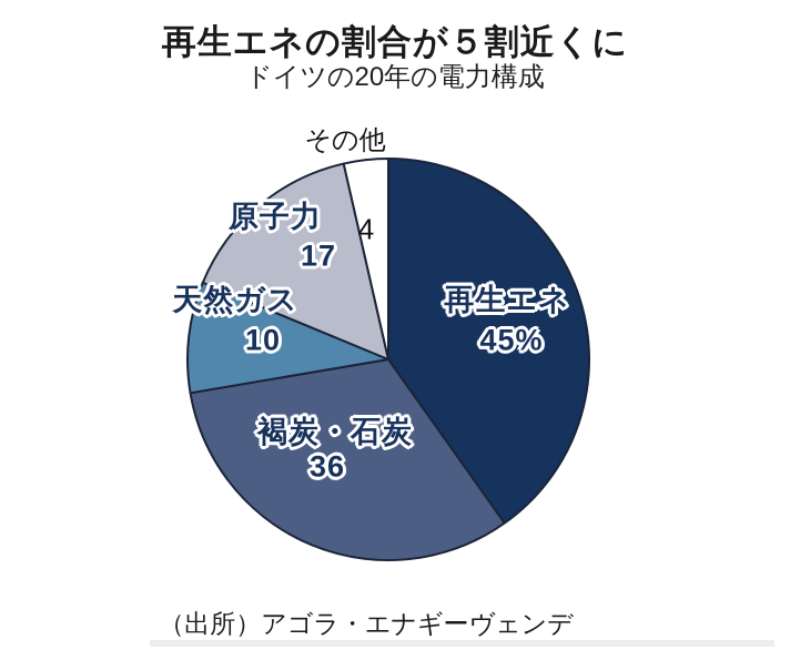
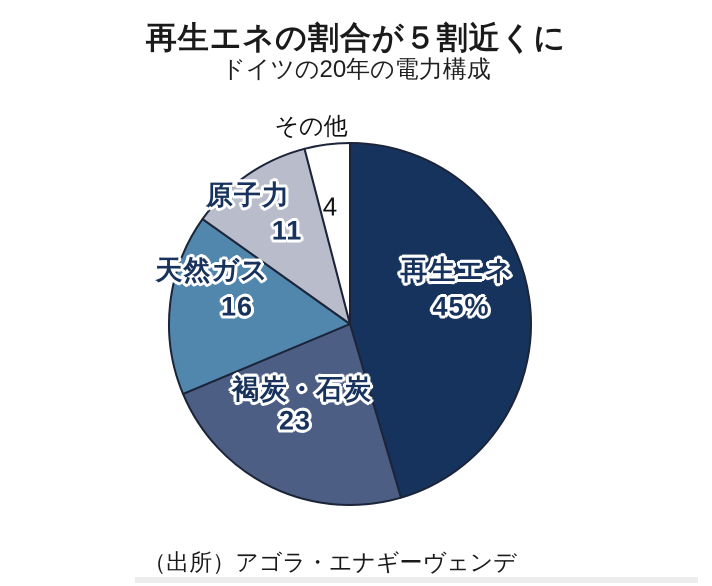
褐炭・石炭: 36 -> 23
天然ガス: 10 -> 16
原子力: 17 -> 11
